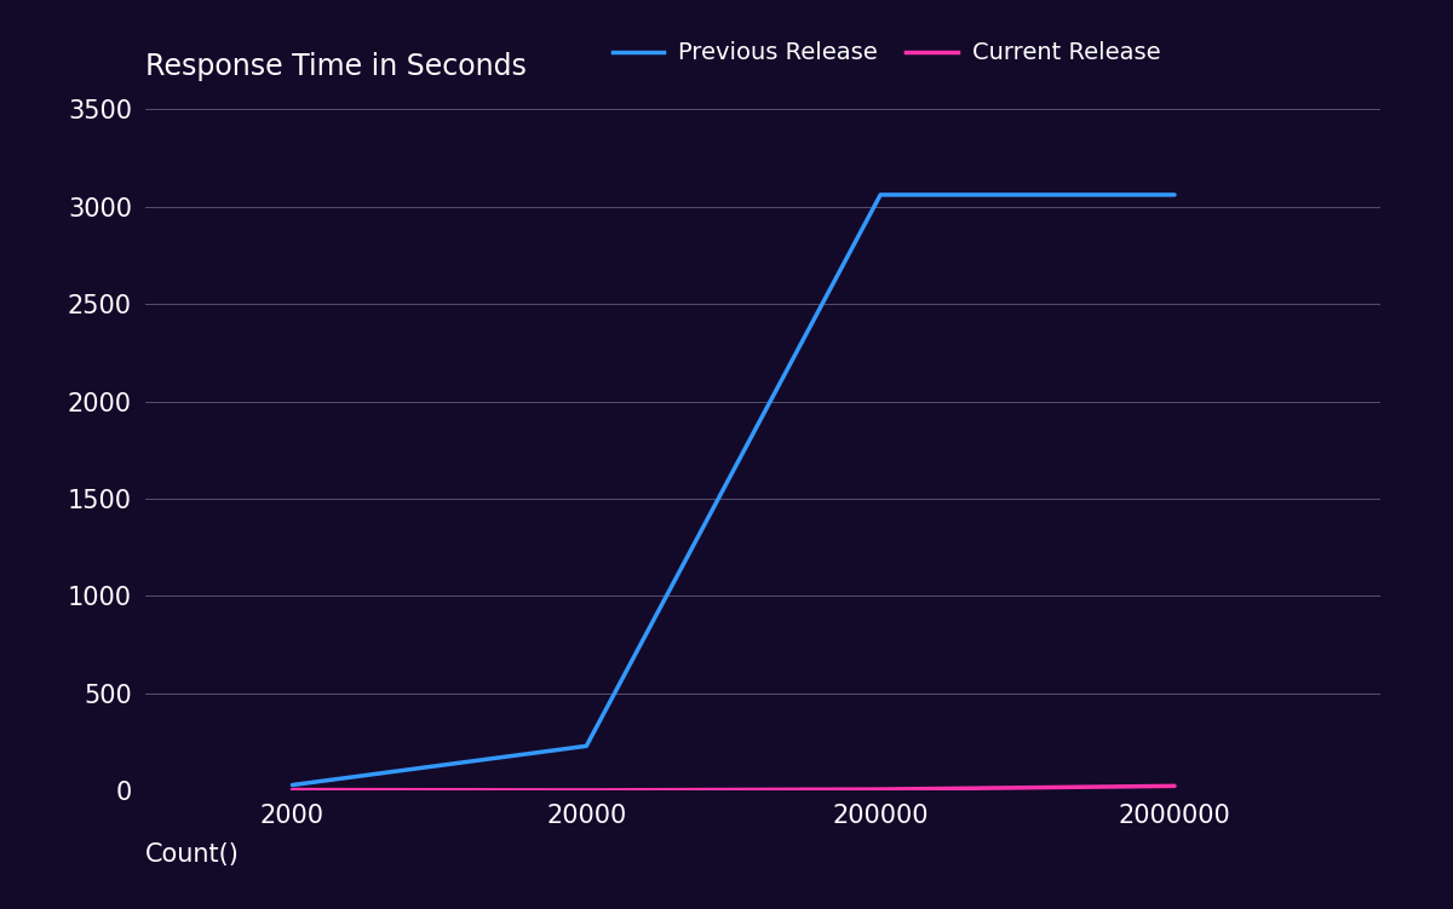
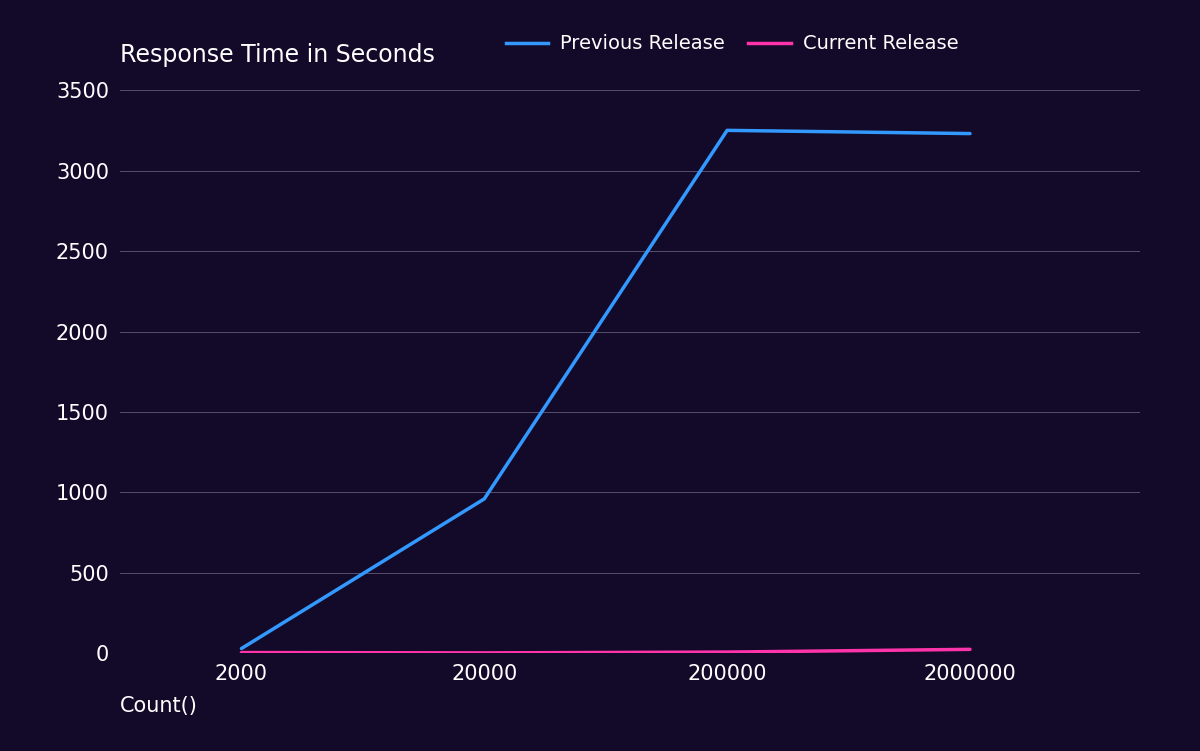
Previous Release/20000: 230 -> 960
Previous Release/200000: 3060 -> 3250
Previous Release/2000000: 3060 -> 3230
